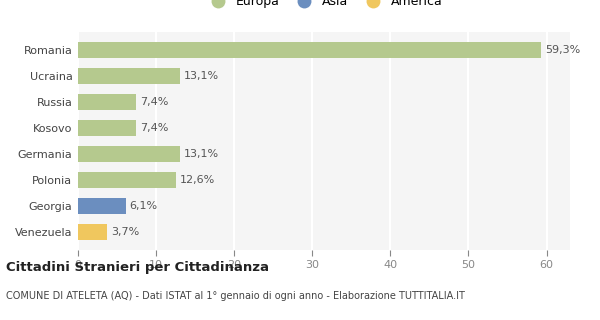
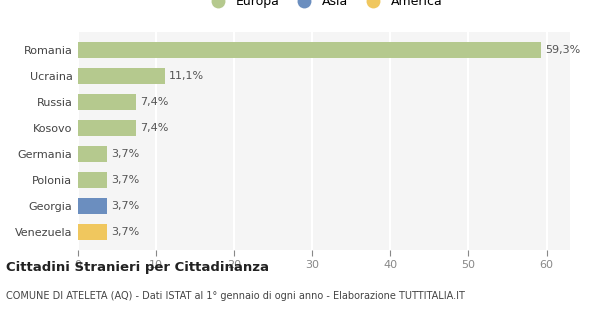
Ucraina: 13,1% -> 11,1%
Germania: 13,1% -> 3,7%
Polonia: 12,6% -> 3,7%
Georgia: 6,1% -> 3,7%
